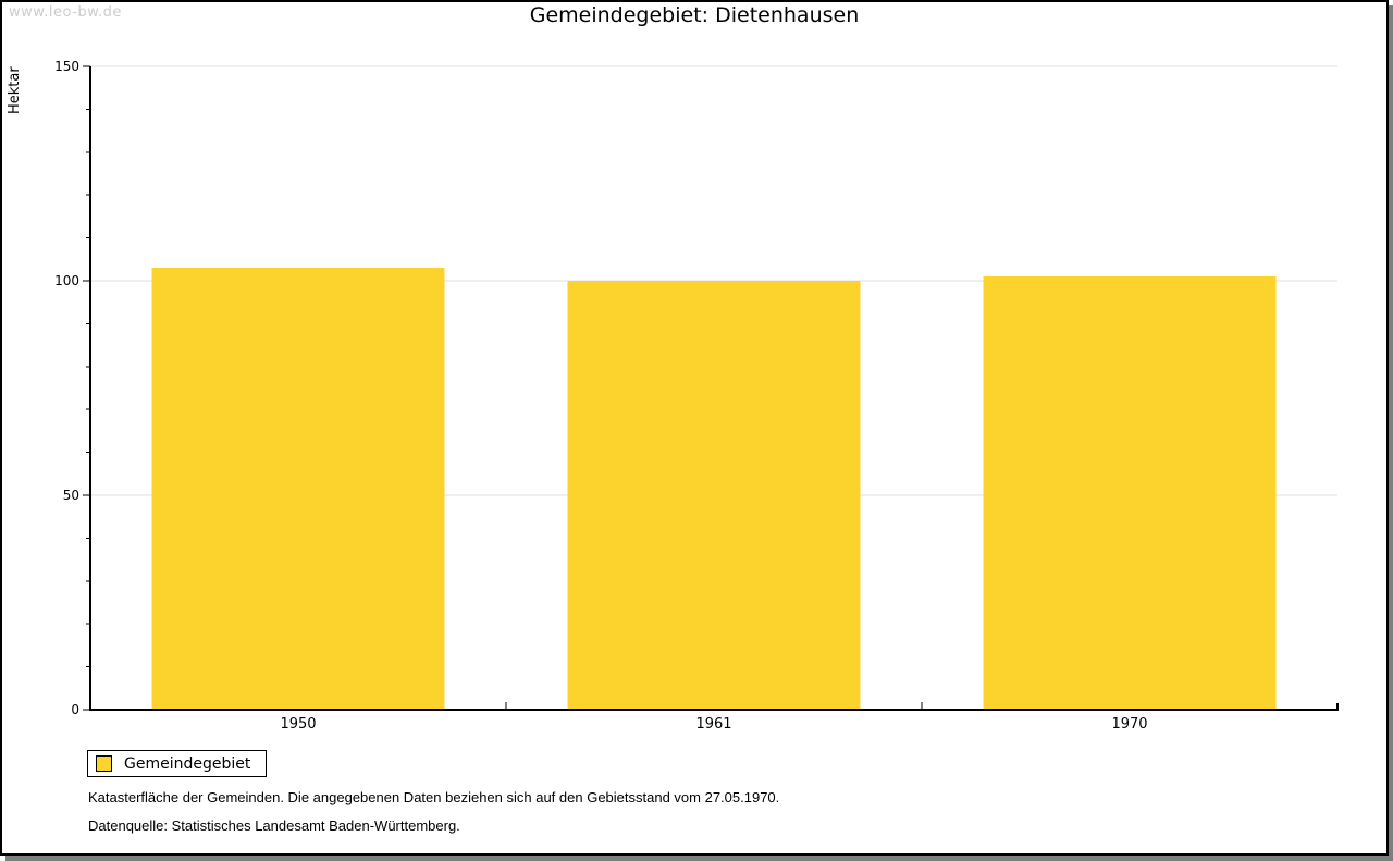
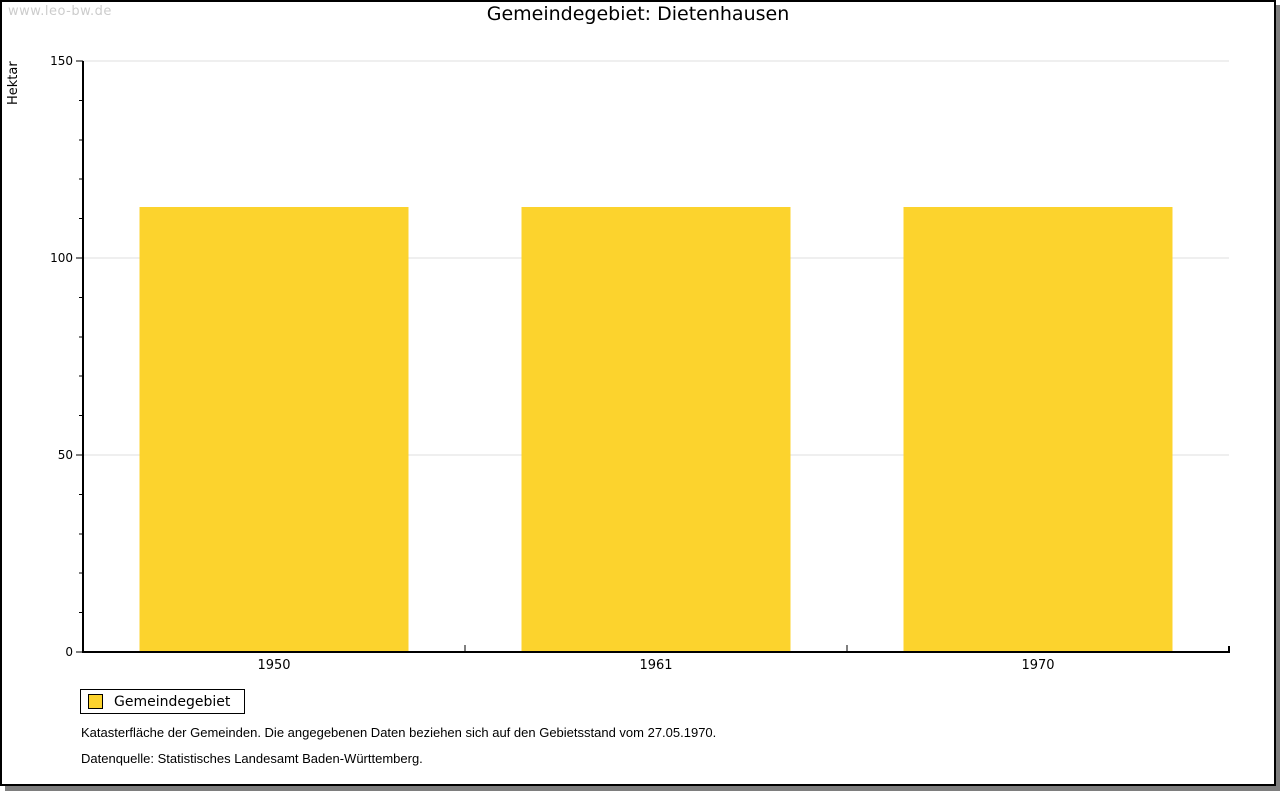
1950: 103 -> 113
1961: 100 -> 113
1970: 101 -> 113
